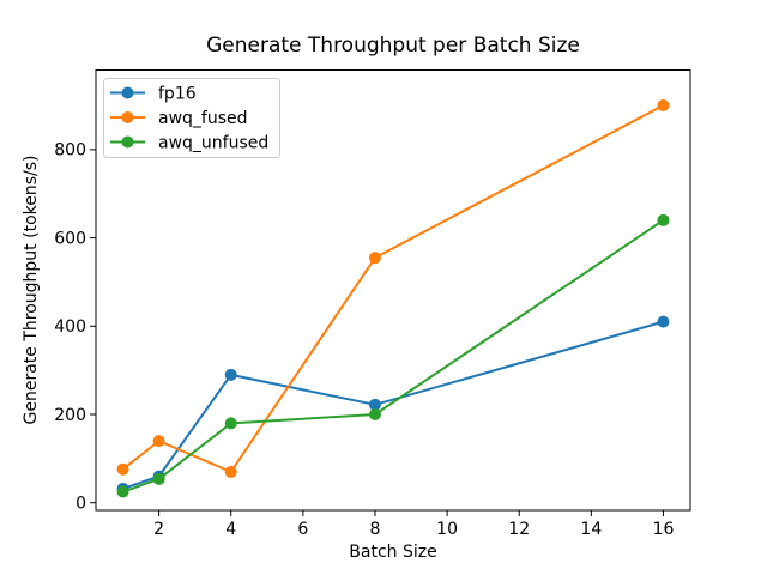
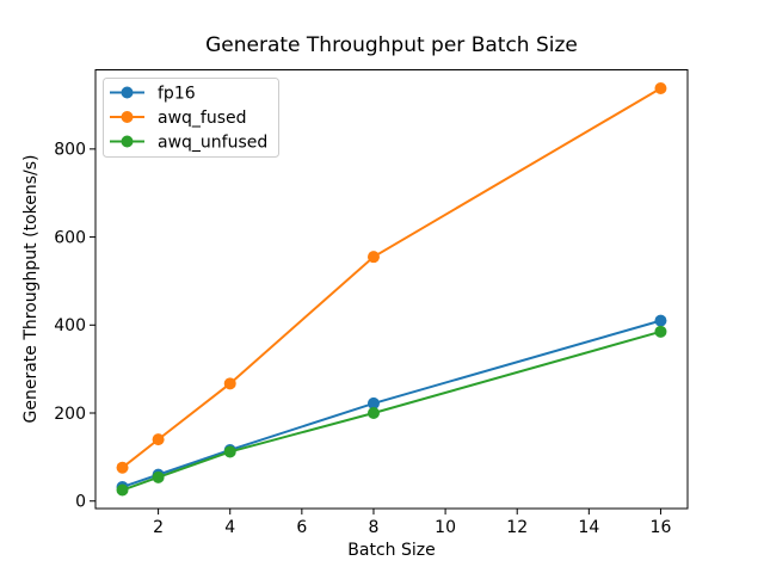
fp16/4: 290 -> 120
awq_fused/4: 70 -> 270
awq_unfused/4: 180 -> 110
awq_fused/16: 900 -> 940
awq_unfused/16: 640 -> 380
